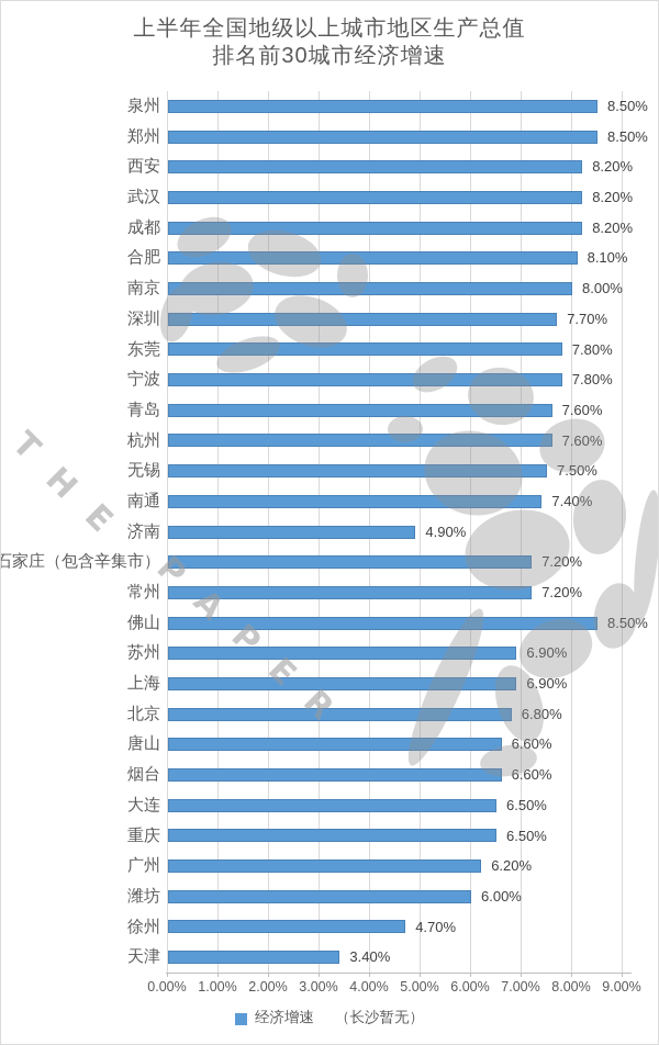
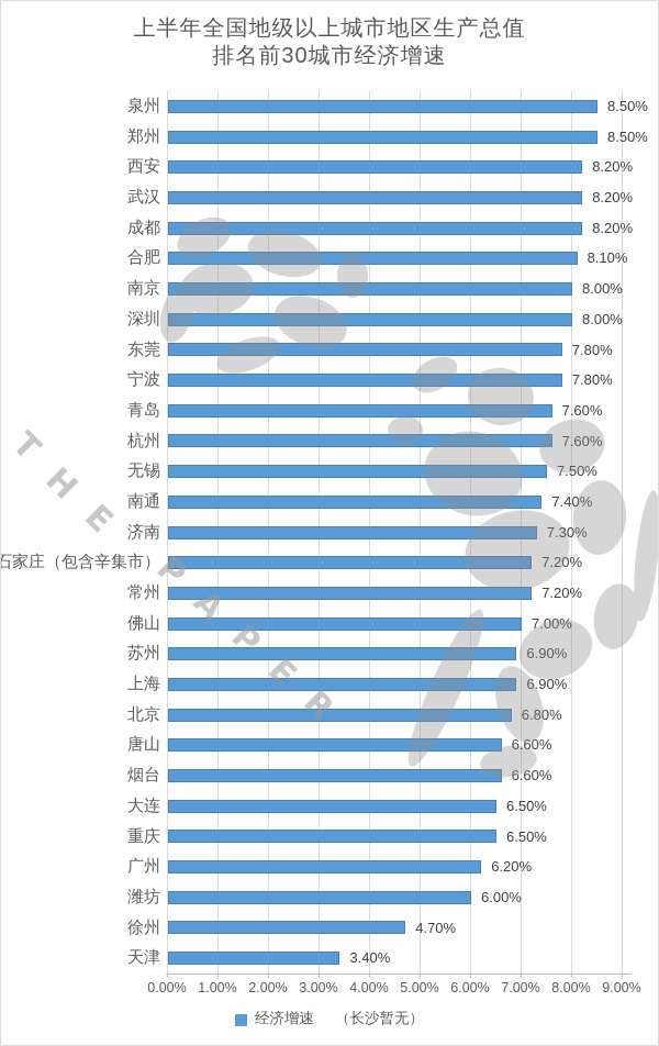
深圳: 7.70% -> 8.00%
济南: 4.90% -> 7.30%
佛山: 8.50% -> 7.00%
